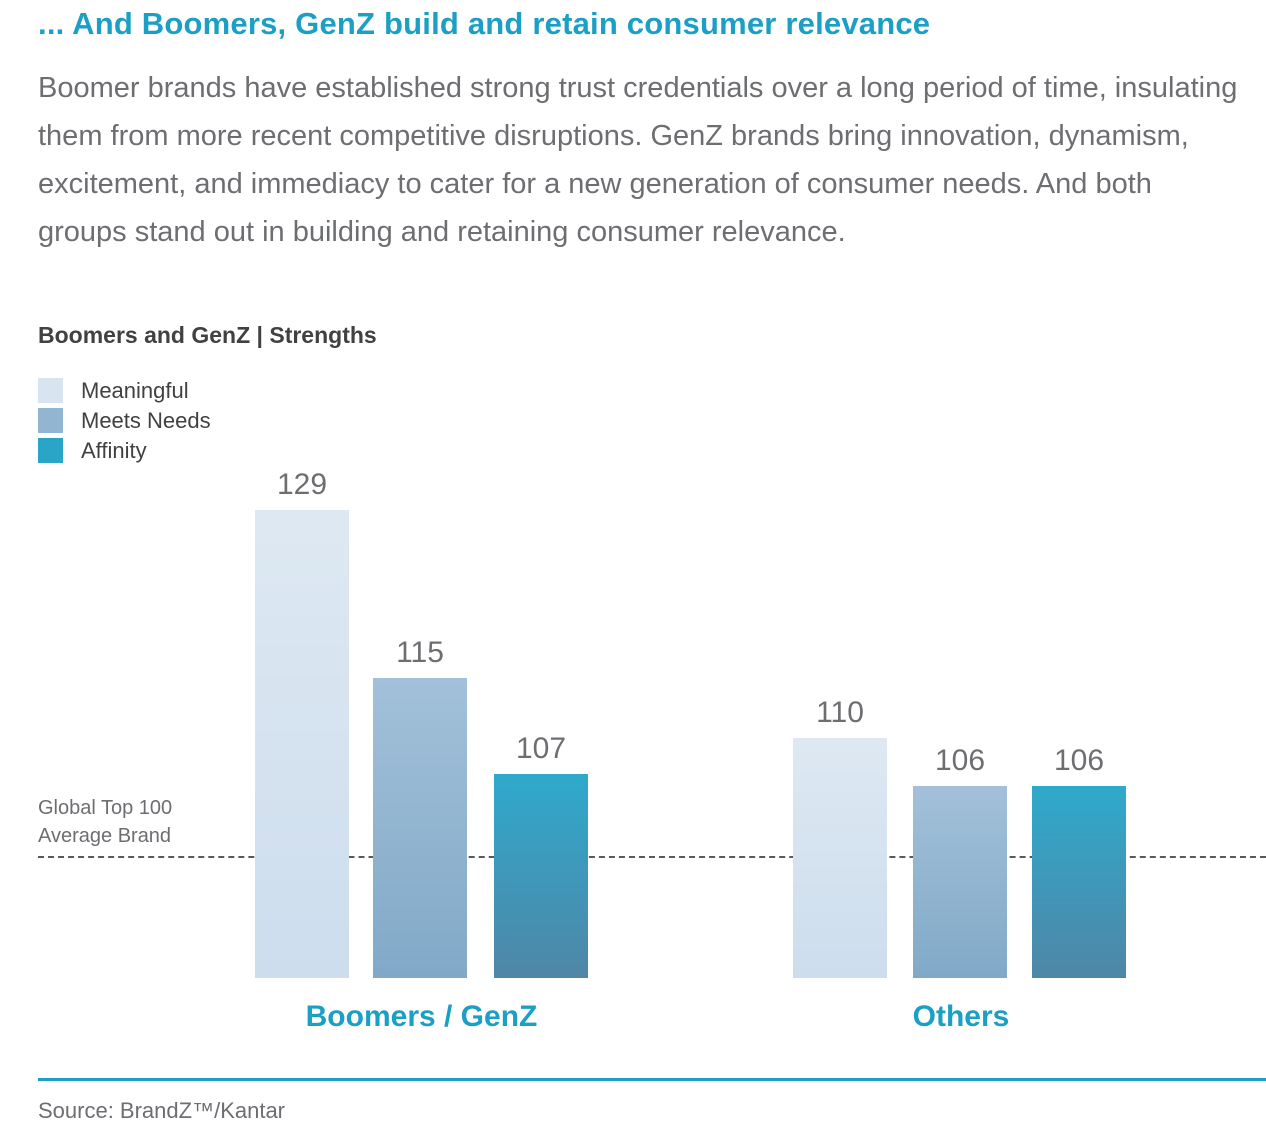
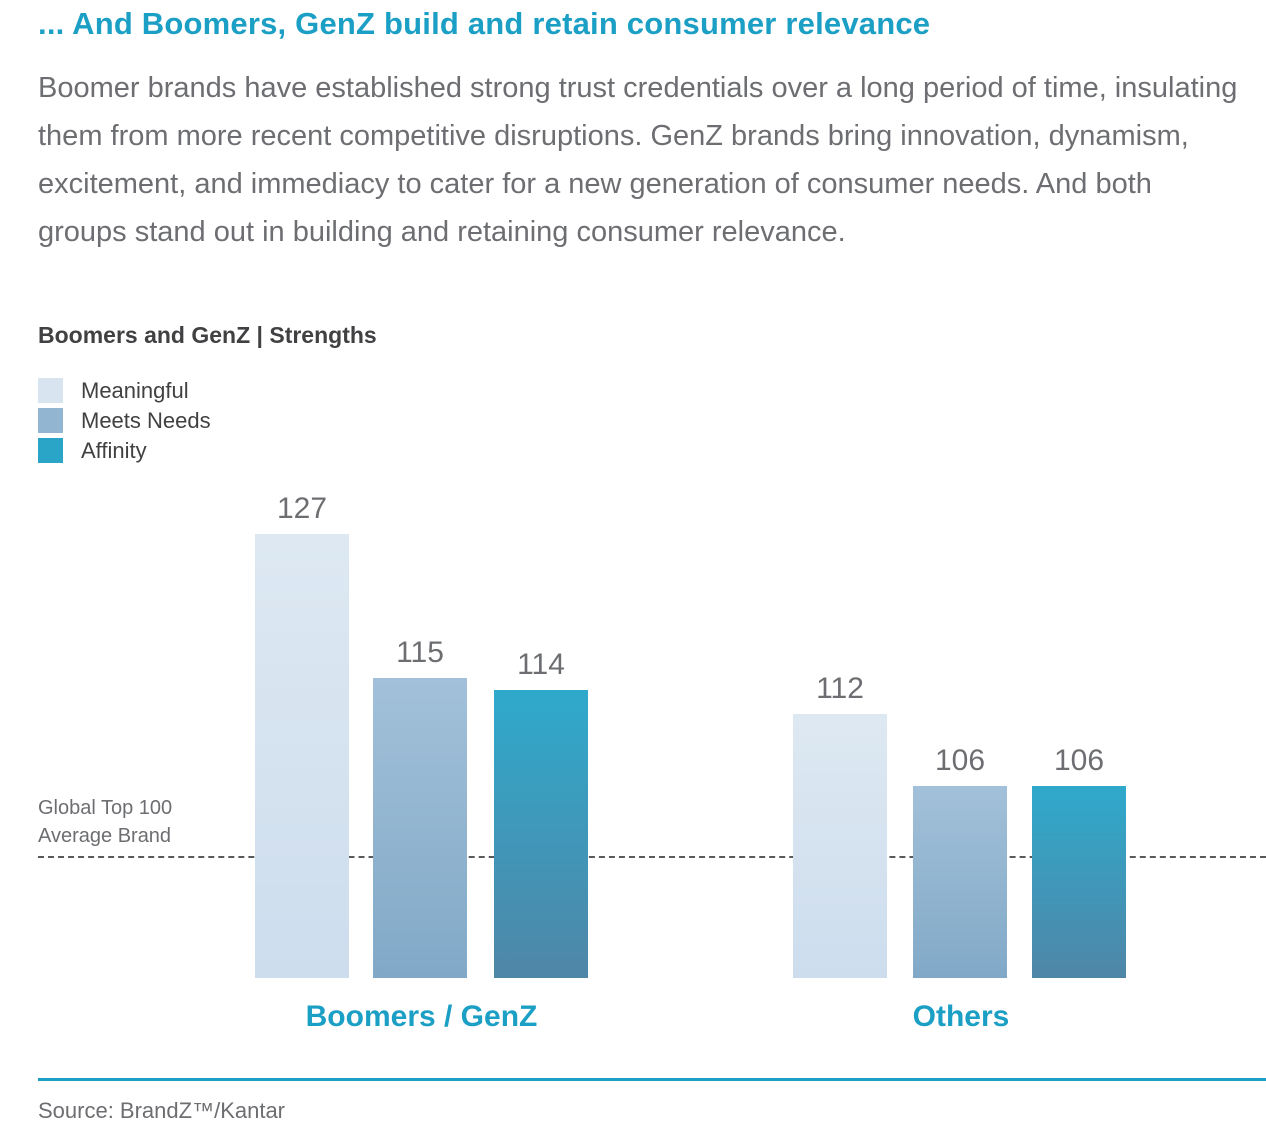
Meaningful/Boomers / GenZ: 129 -> 127
Affinity/Boomers / GenZ: 107 -> 114
Meaningful/Others: 110 -> 112
